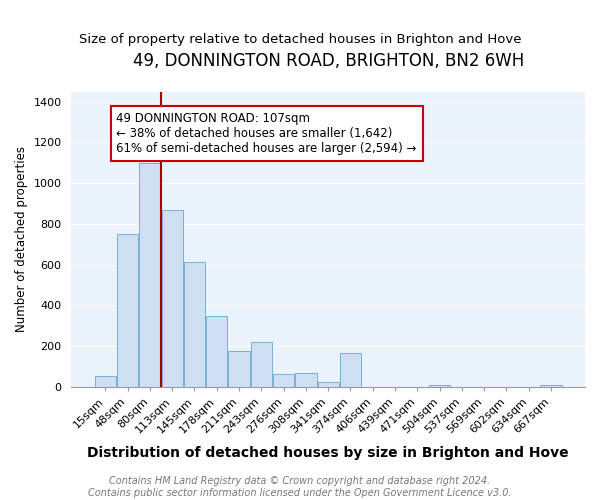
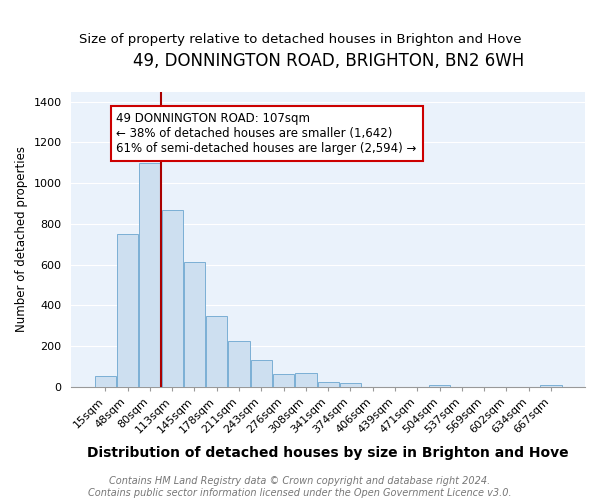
211sqm: 175 -> 228
243sqm: 220 -> 130
374sqm: 165 -> 18
